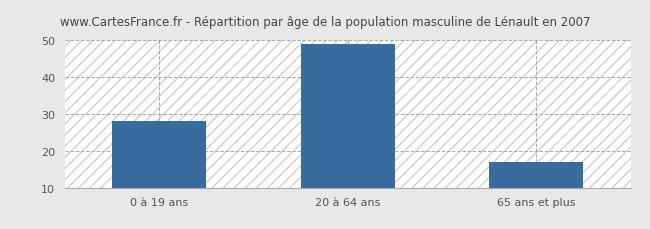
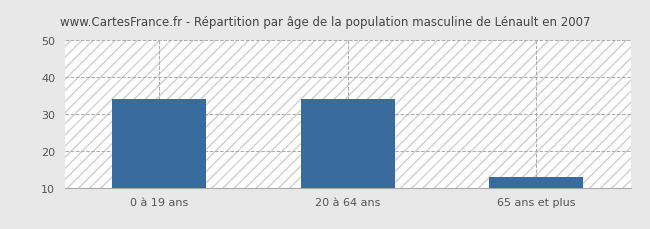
0 à 19 ans: 28 -> 34
20 à 64 ans: 49 -> 34
65 ans et plus: 17 -> 13
